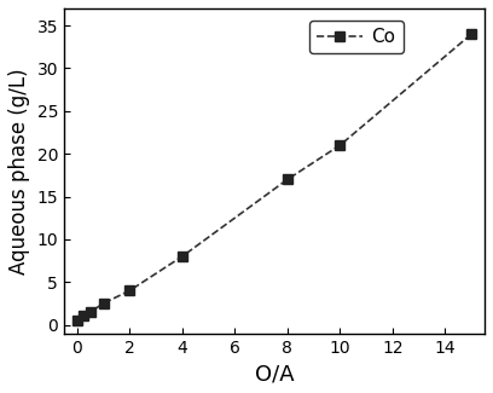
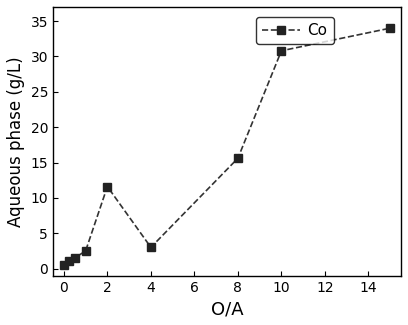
2: 4.0 -> 11.6
4: 8.0 -> 3.0
8: 17.0 -> 15.6
10: 21.0 -> 30.8
